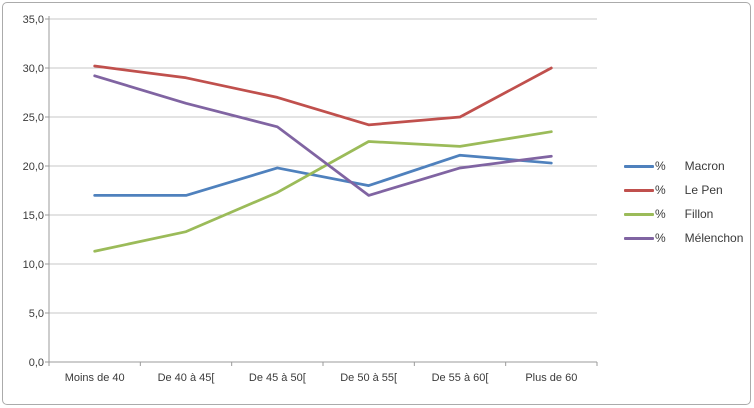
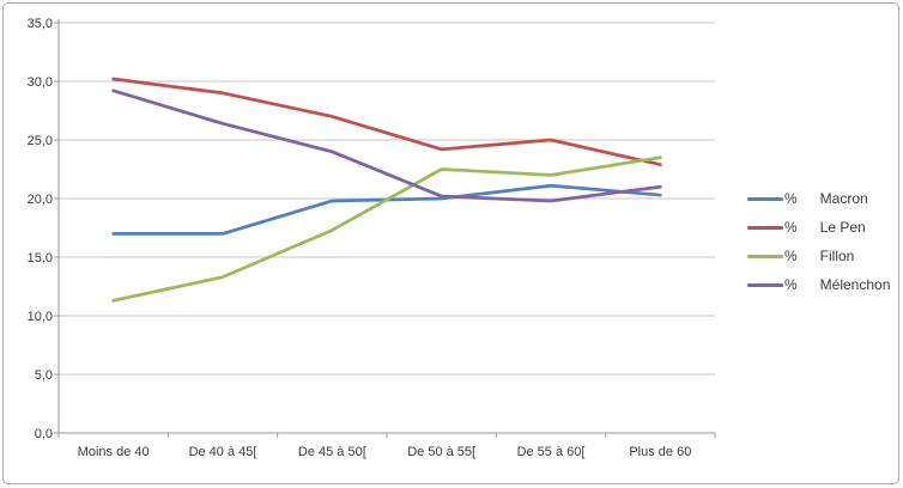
Macron/De 50 à 55[: 18 -> 20
Mélenchon/De 50 à 55[: 17 -> 20
Le Pen/Plus de 60: 30 -> 23
